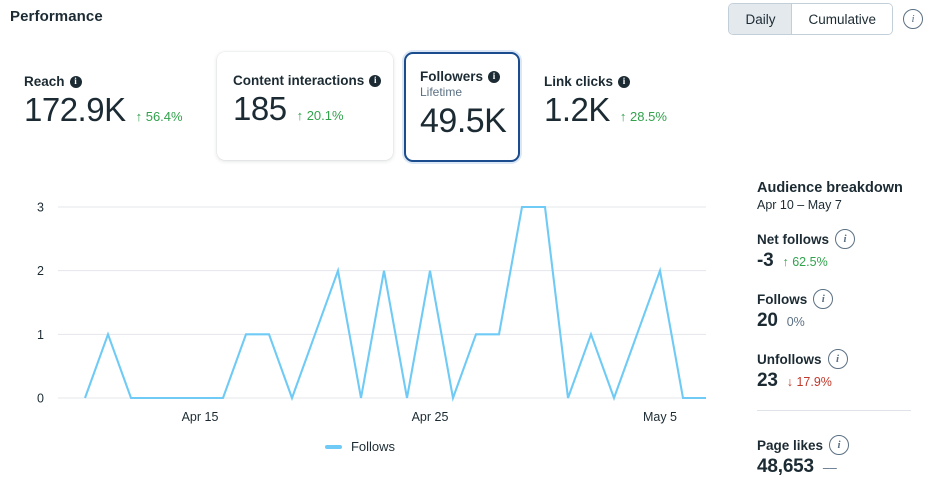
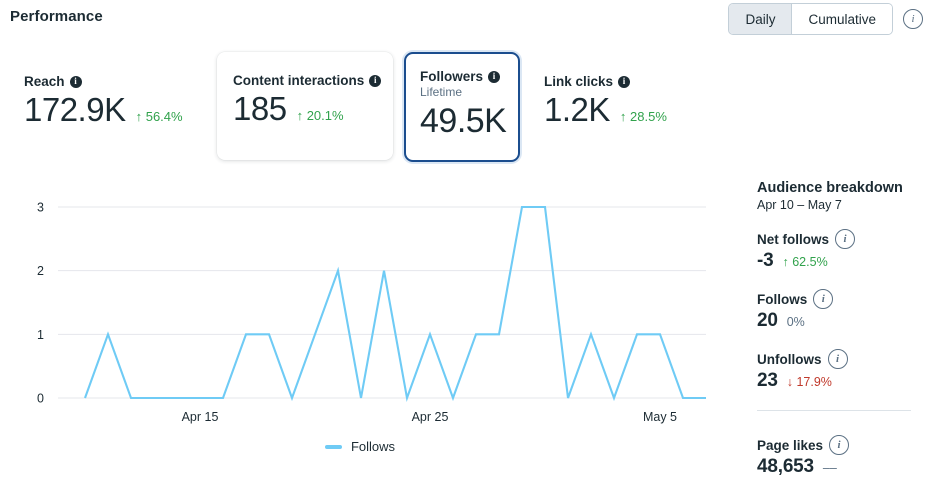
Apr 25: 2 -> 1
May 5: 2 -> 1
